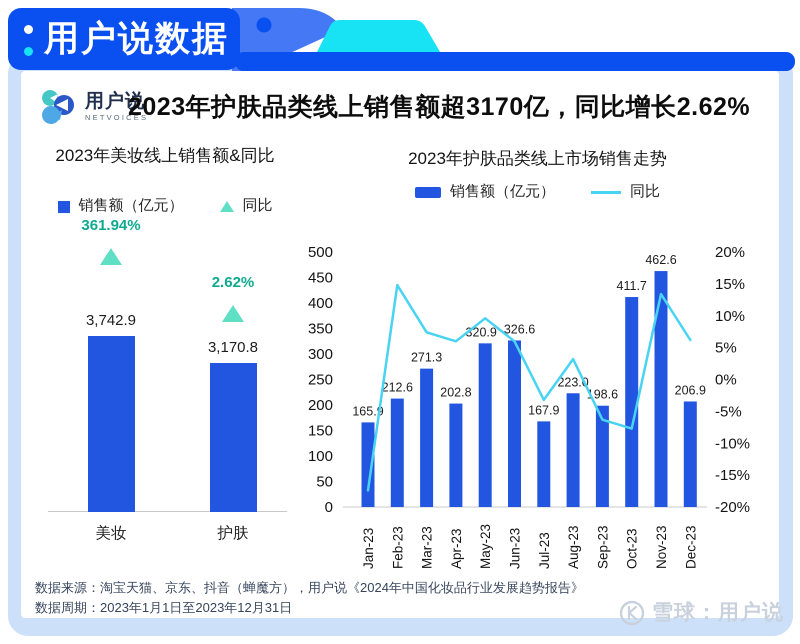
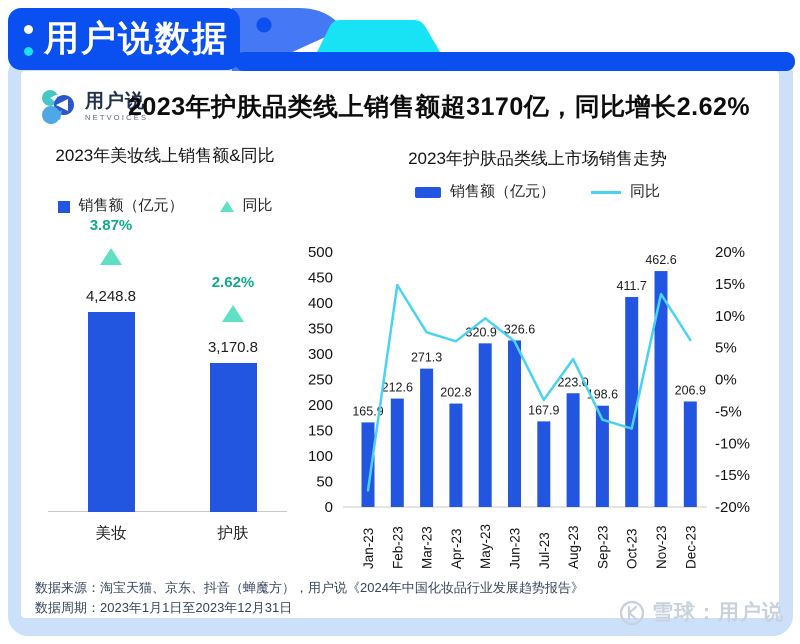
2023年美妆线上销售额&同比/销售额（亿元）/美妆: 3,742.9 -> 4,248.8
2023年美妆线上销售额&同比/同比/美妆: 361.94% -> 3.87%
